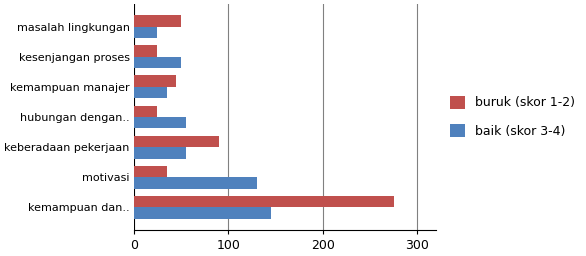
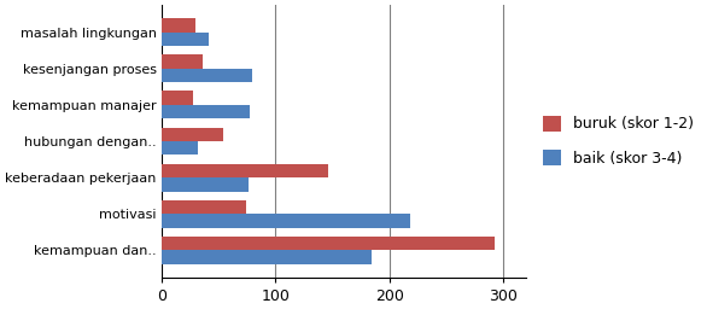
buruk (skor 1-2)/masalah lingkungan: 50 -> 30
baik (skor 3-4)/masalah lingkungan: 25 -> 42
buruk (skor 1-2)/kesenjangan proses: 25 -> 36
baik (skor 3-4)/kesenjangan proses: 50 -> 80
buruk (skor 1-2)/kemampuan manajer: 45 -> 28
baik (skor 3-4)/kemampuan manajer: 35 -> 78
buruk (skor 1-2)/hubungan dengan..: 25 -> 54
baik (skor 3-4)/hubungan dengan..: 55 -> 32
buruk (skor 1-2)/keberadaan pekerjaan: 90 -> 146
baik (skor 3-4)/keberadaan pekerjaan: 55 -> 76
buruk (skor 1-2)/motivasi: 35 -> 74
baik (skor 3-4)/motivasi: 130 -> 218
buruk (skor 1-2)/kemampuan dan..: 275 -> 292
baik (skor 3-4)/kemampuan dan..: 145 -> 184
